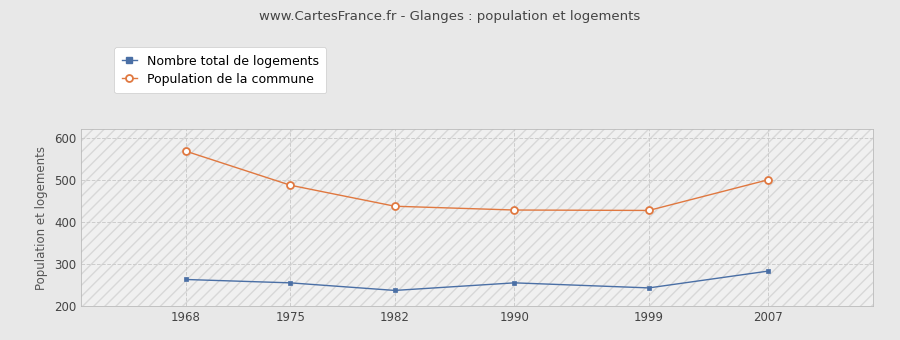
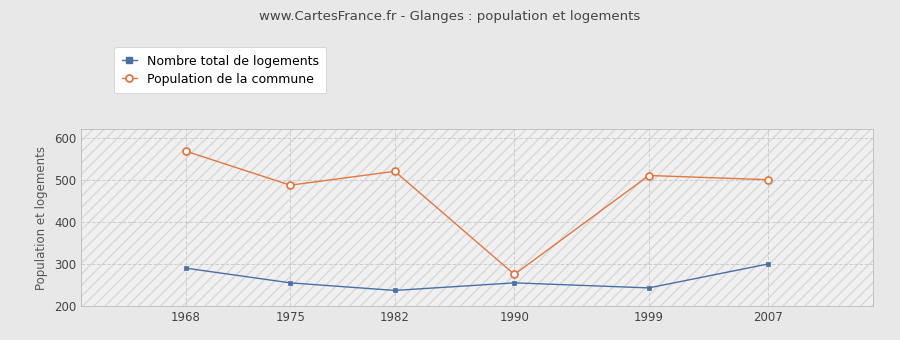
Nombre total de logements/1968: 263 -> 290
Population de la commune/1982: 437 -> 520
Population de la commune/1990: 428 -> 275
Population de la commune/1999: 427 -> 510
Nombre total de logements/2007: 283 -> 300
